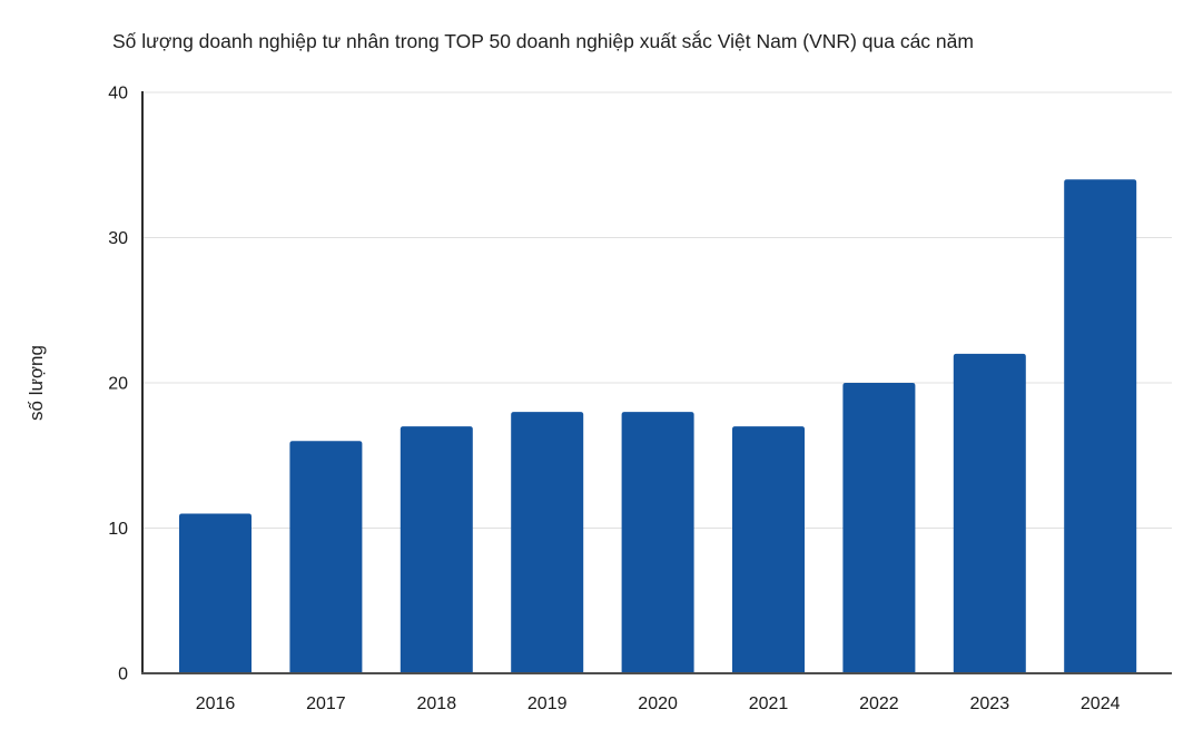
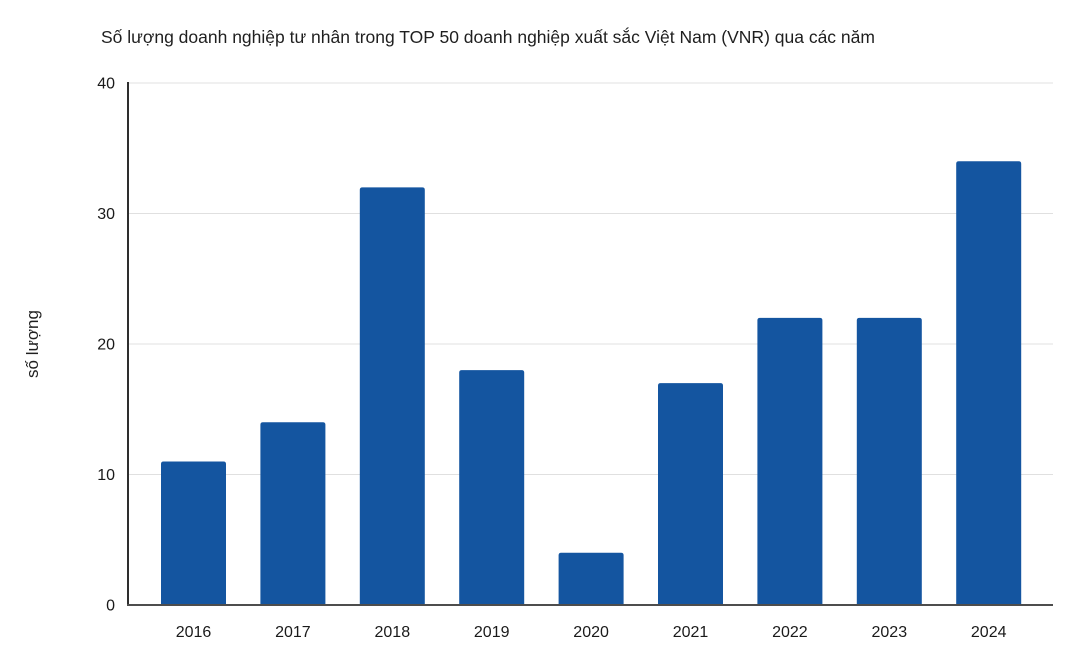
2017: 16 -> 14
2018: 17 -> 32
2020: 18 -> 4
2022: 20 -> 22
